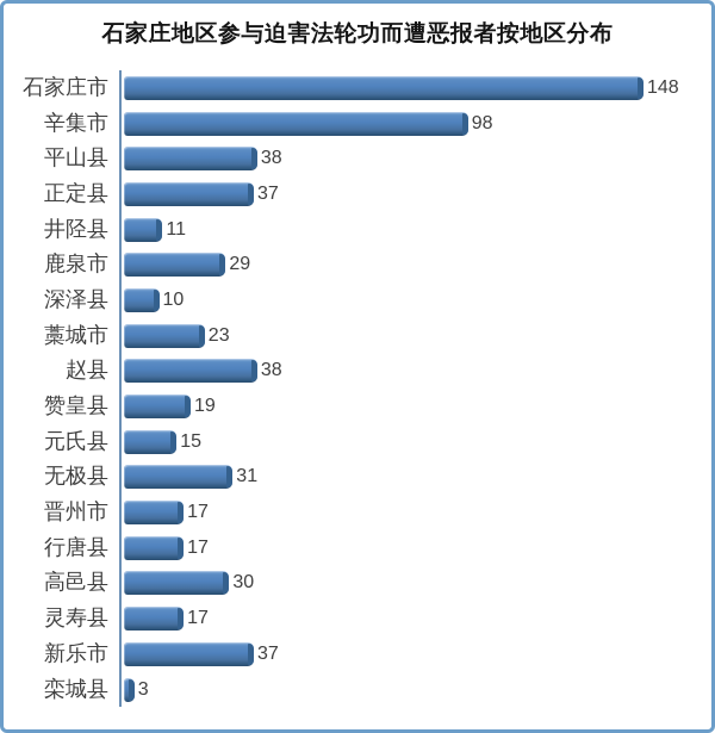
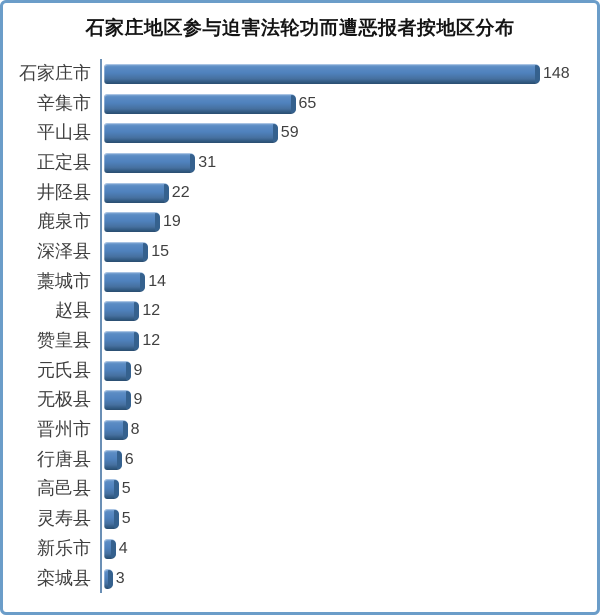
辛集市: 98 -> 65
平山县: 38 -> 59
正定县: 37 -> 31
井陉县: 11 -> 22
鹿泉市: 29 -> 19
深泽县: 10 -> 15
藁城市: 23 -> 14
赵县: 38 -> 12
赞皇县: 19 -> 12
元氏县: 15 -> 9
无极县: 31 -> 9
晋州市: 17 -> 8
行唐县: 17 -> 6
高邑县: 30 -> 5
灵寿县: 17 -> 5
新乐市: 37 -> 4
